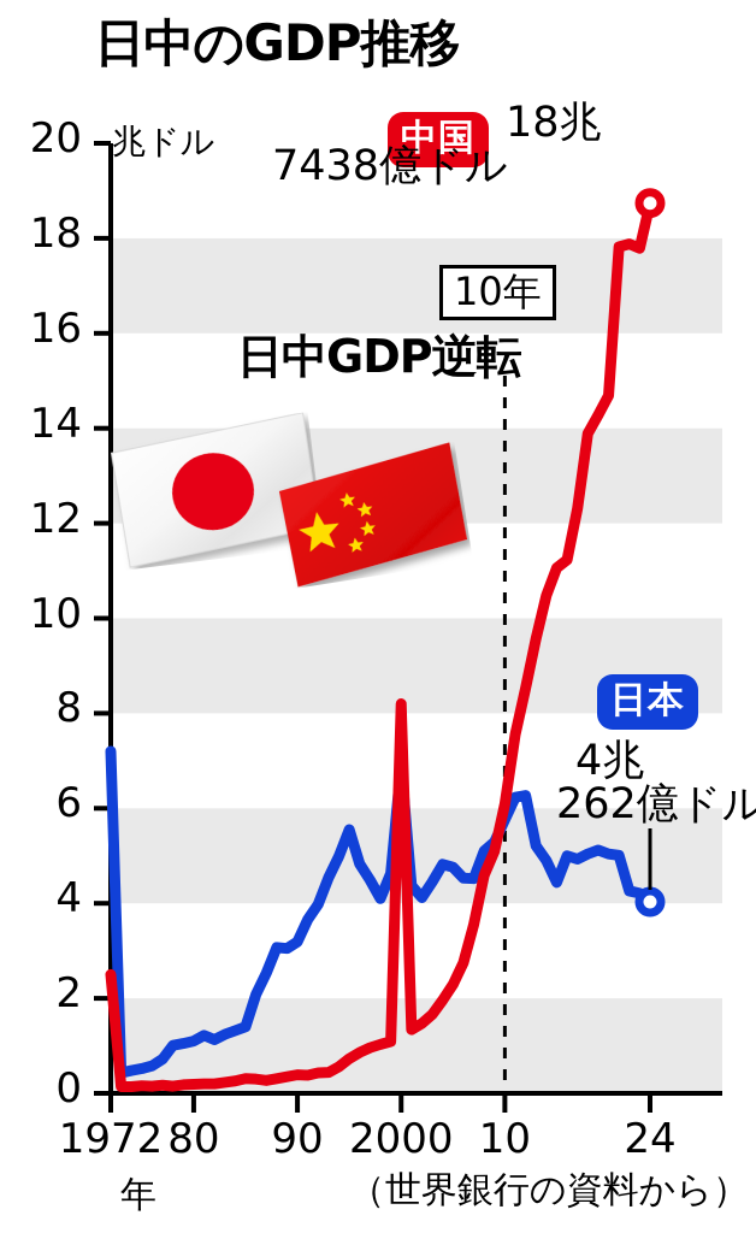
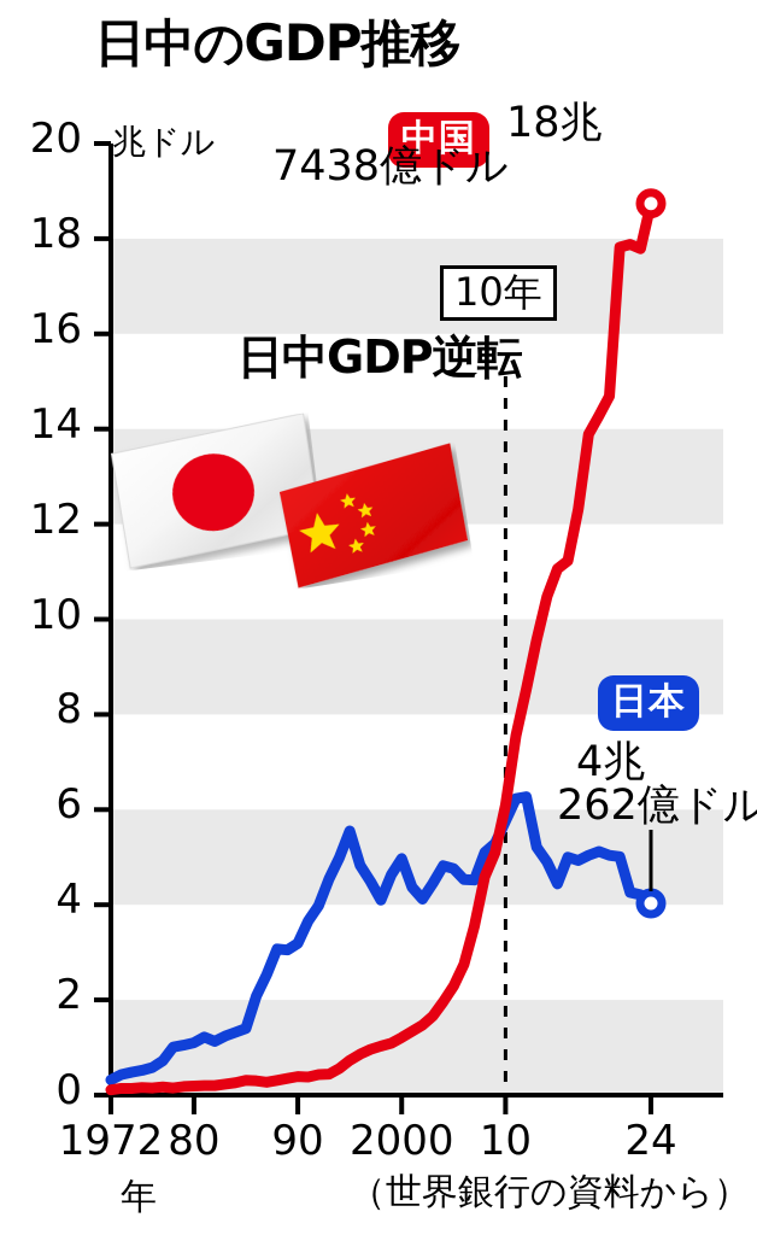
日本/1972: 7.2 -> 0.3
中国/1972: 2.5 -> 0.1
日本/2000: 6.9 -> 5.0
中国/2000: 8.2 -> 1.2
